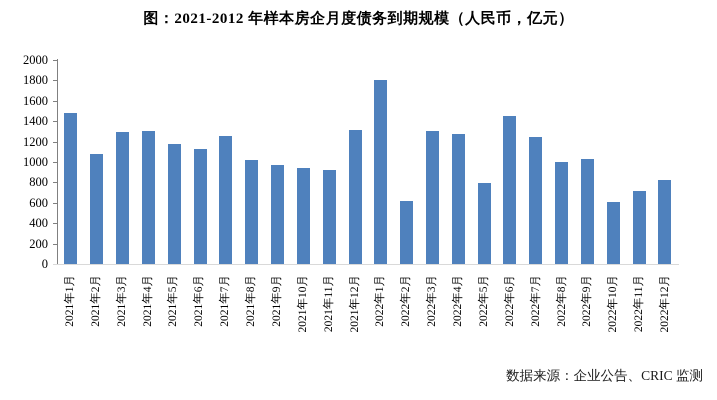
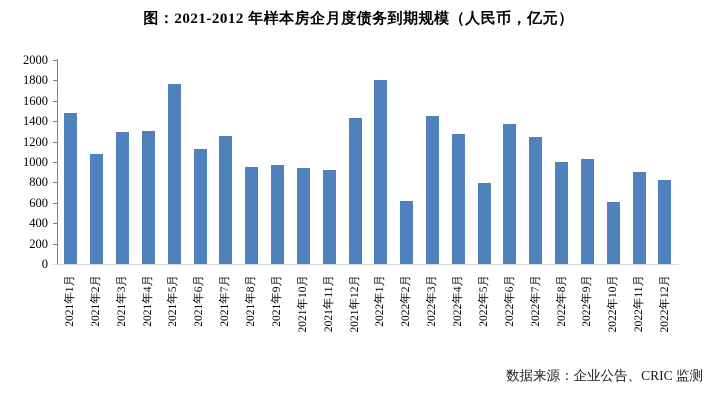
2021年5月: 1180 -> 1760
2021年8月: 1020 -> 950
2021年12月: 1320 -> 1430
2022年3月: 1300 -> 1450
2022年6月: 1450 -> 1370
2022年11月: 720 -> 900
